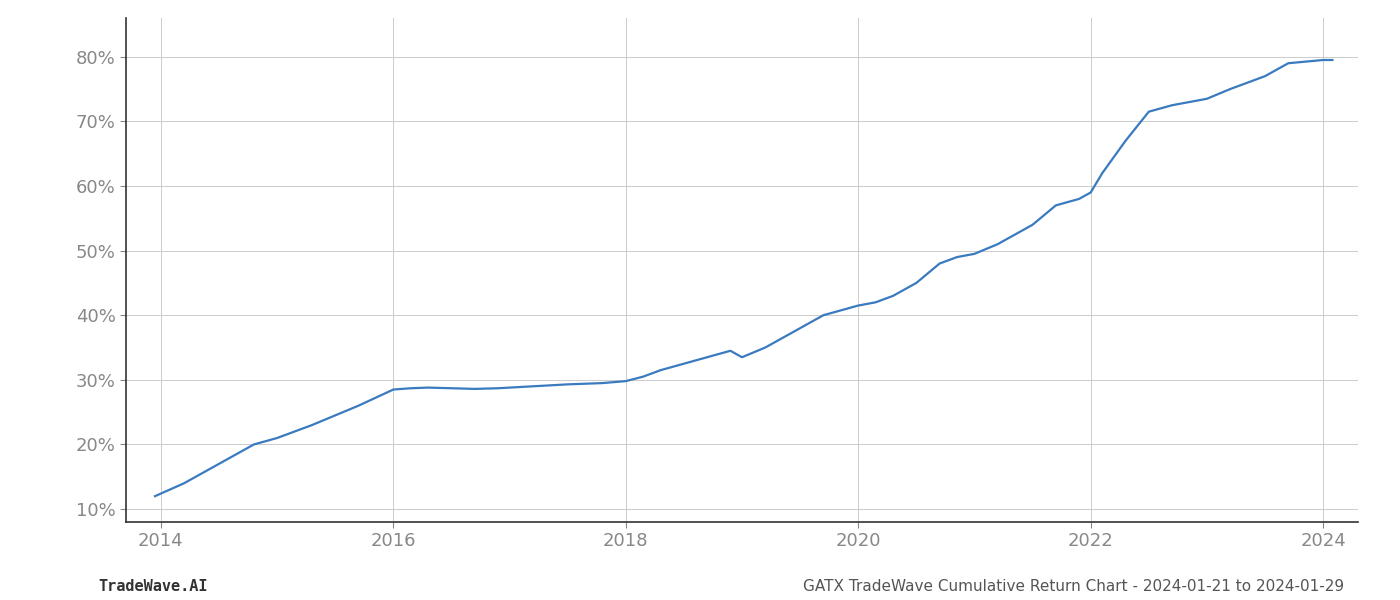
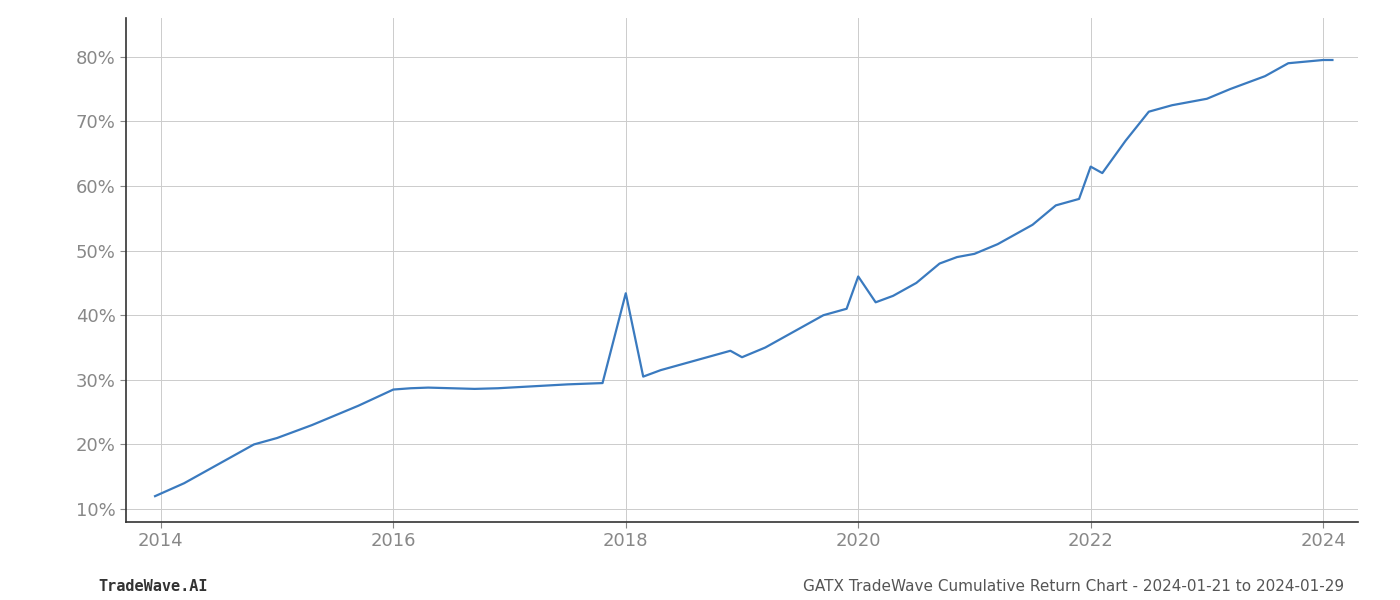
2018: 29.8% -> 43.4%
2020: 41.5% -> 46.0%
2022: 59.0% -> 63.0%
